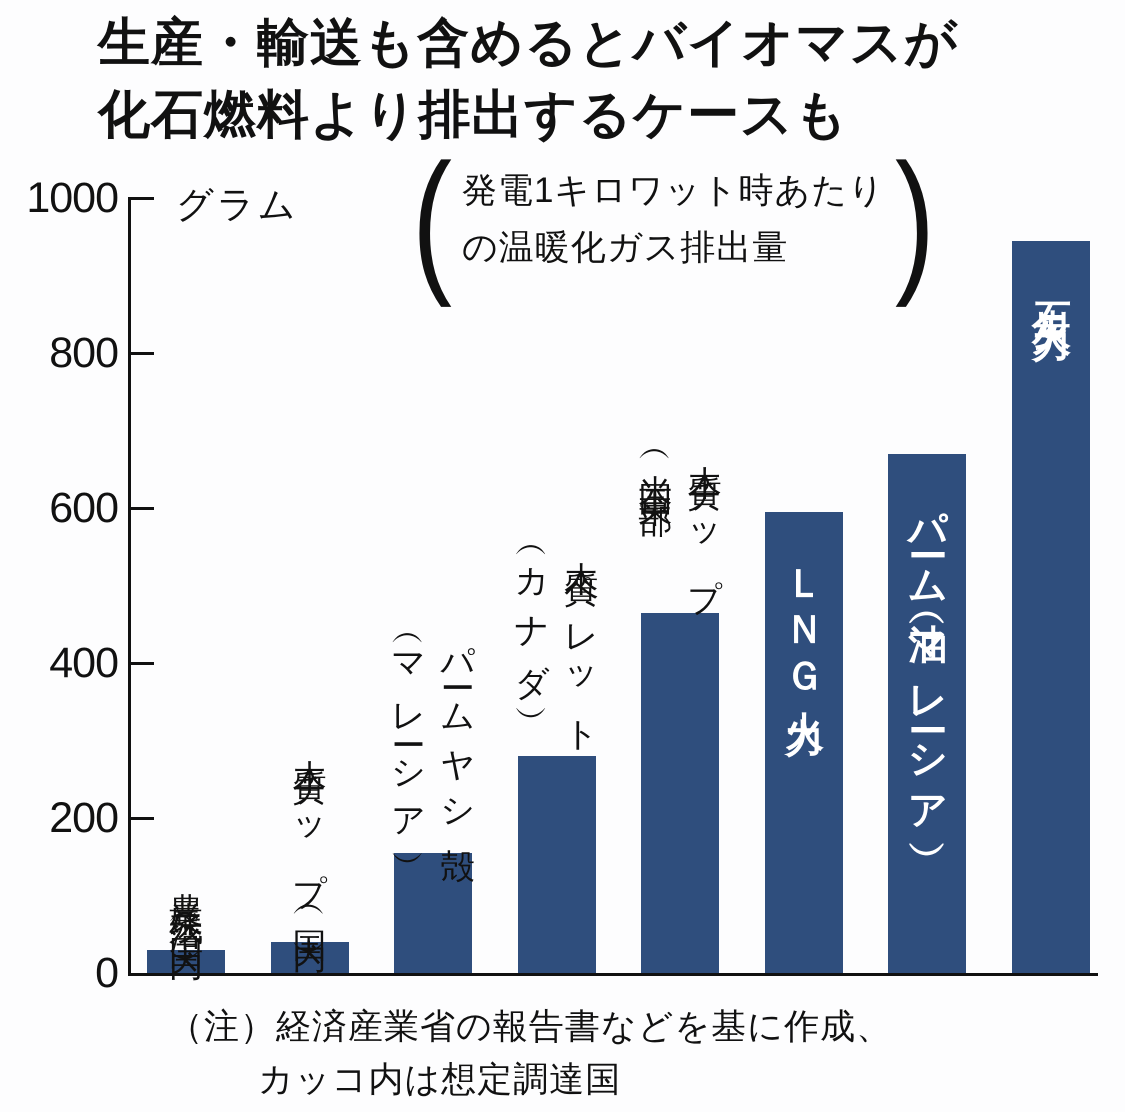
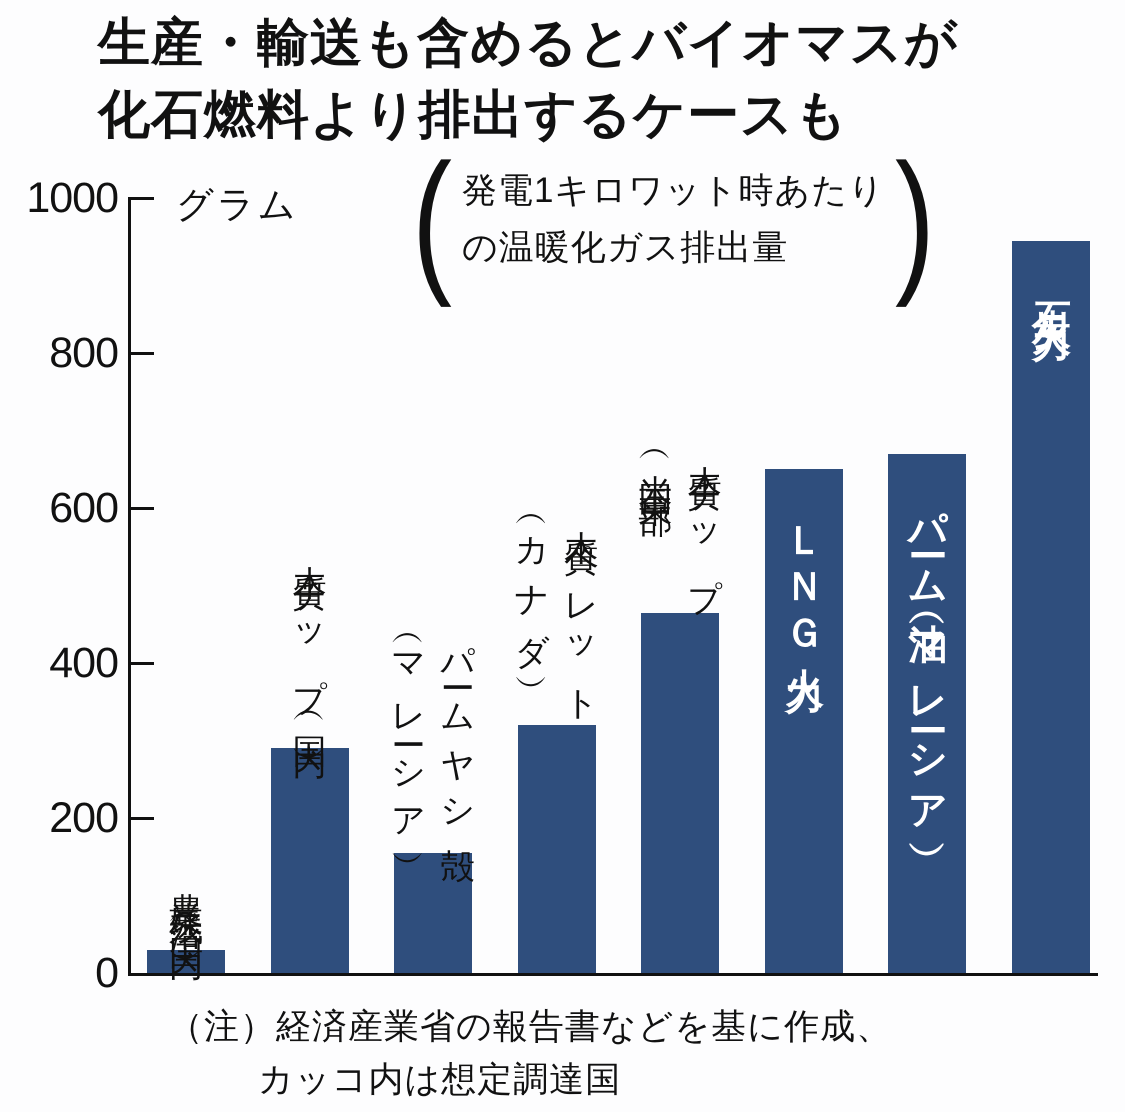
木質チップ（国内）: 40 -> 290
木質ペレット（カナダ）: 280 -> 320
ＬＮＧ火力: 600 -> 650
